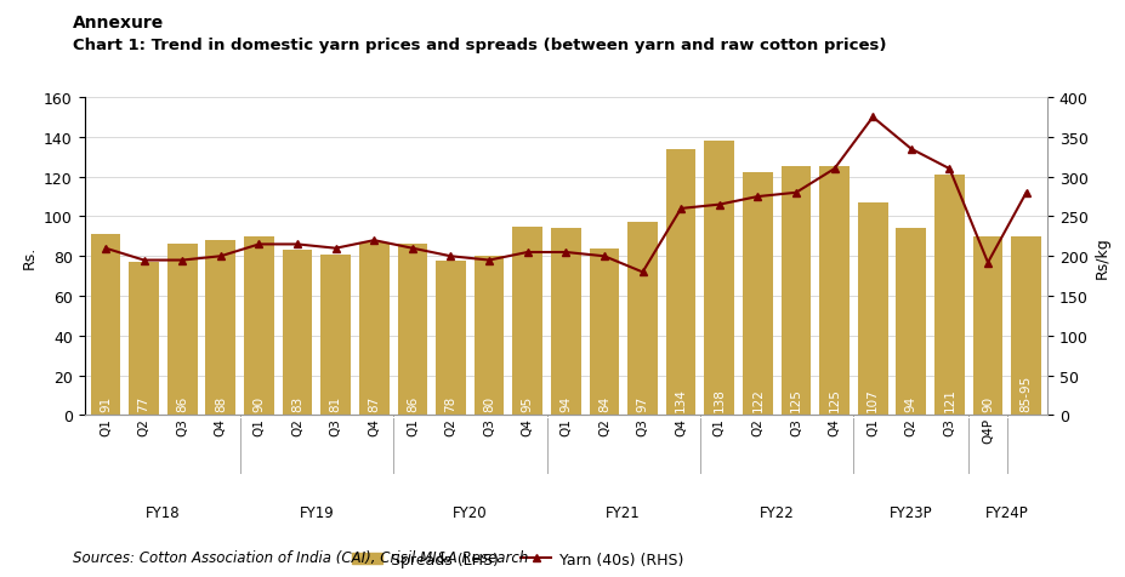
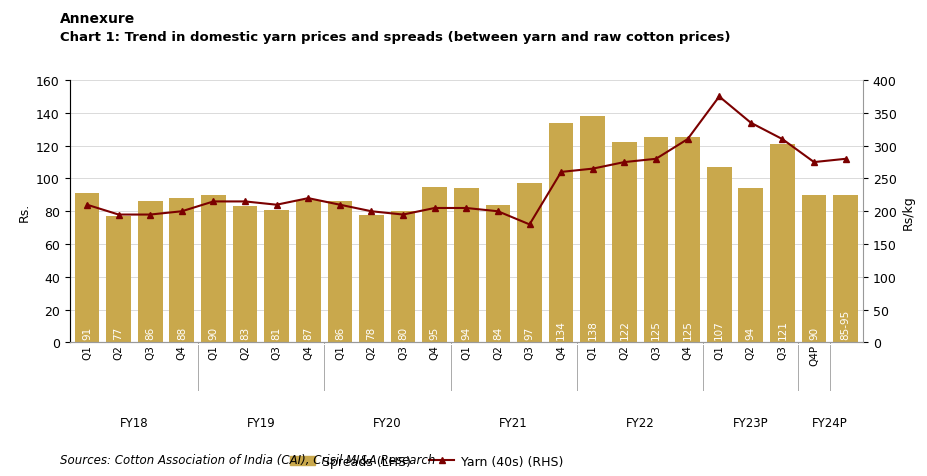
Yarn (40s) (RHS)/Q4P: 192 -> 275
